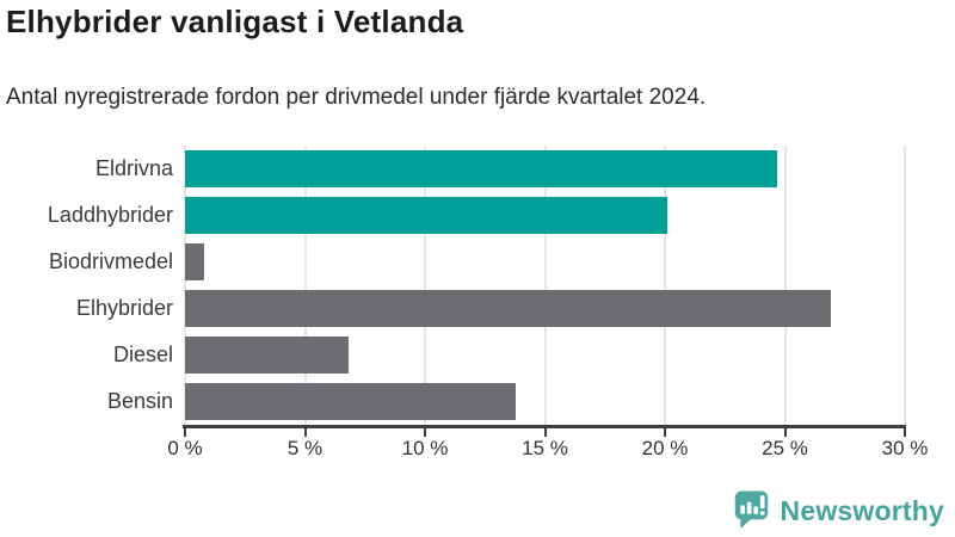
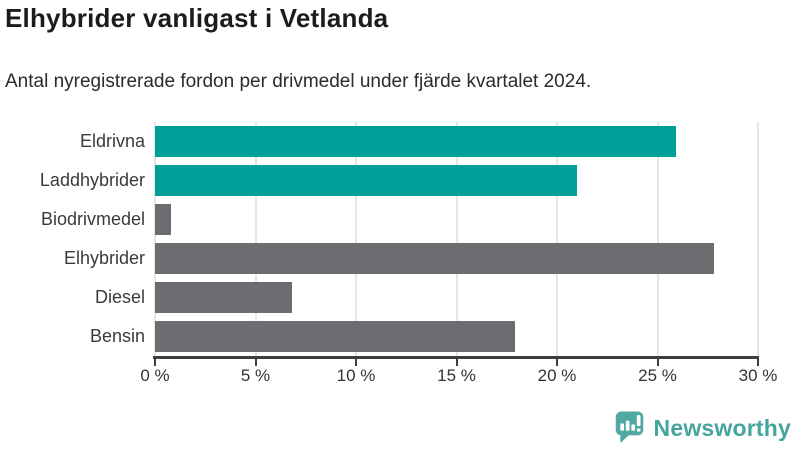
Eldrivna: 24.7% -> 25.9%
Laddhybrider: 20.1% -> 21.0%
Elhybrider: 26.9% -> 27.8%
Bensin: 13.8% -> 17.9%
